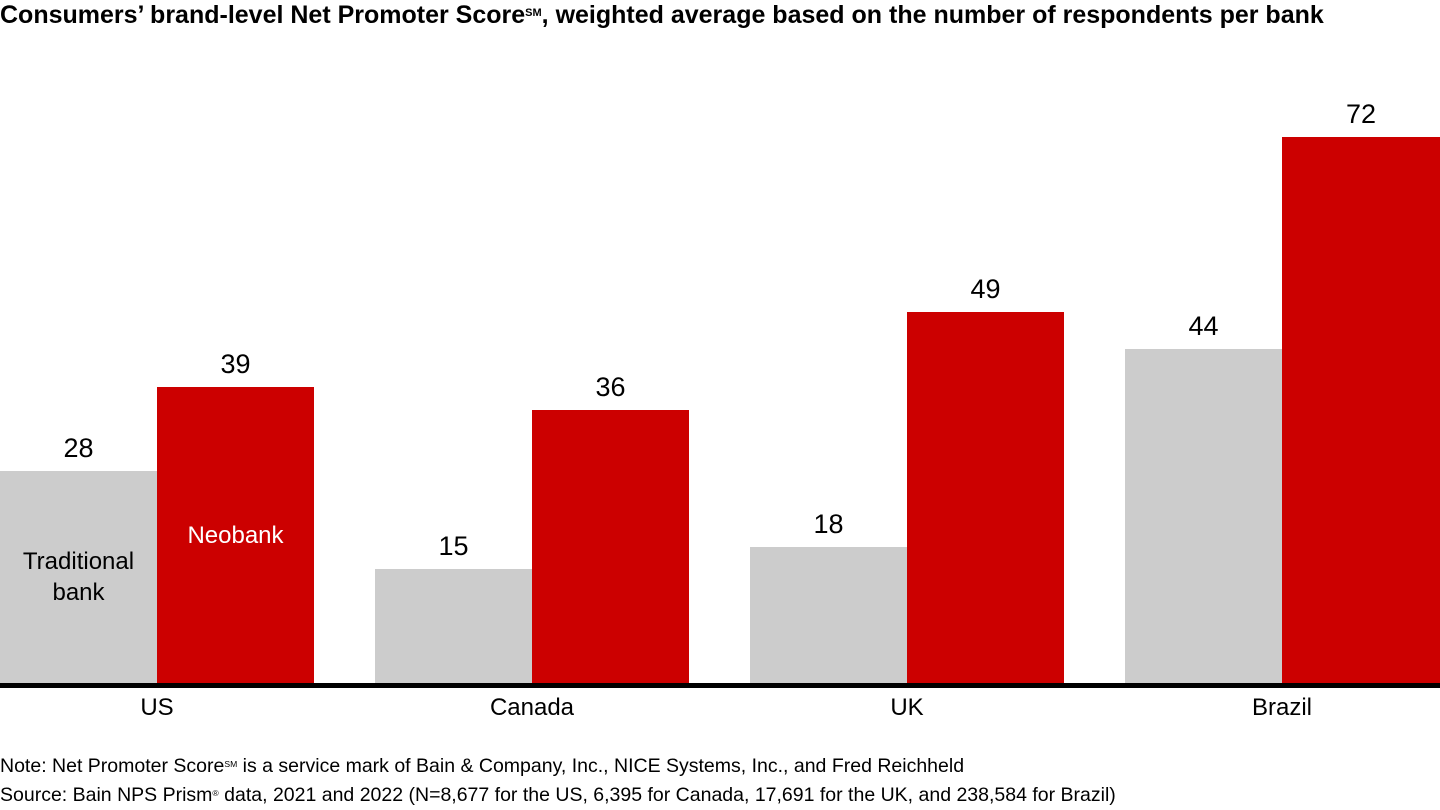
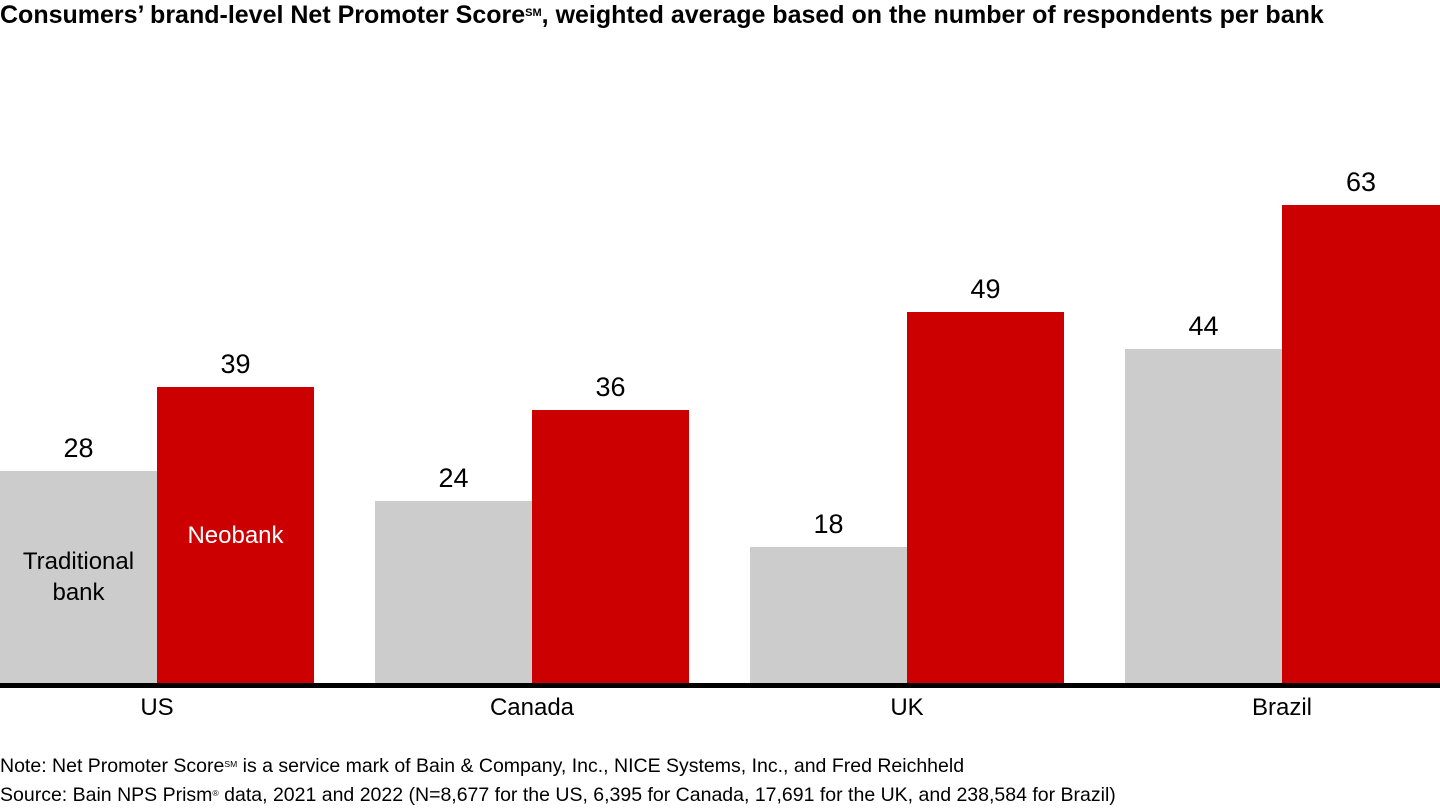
Traditional bank/Canada: 15 -> 24
Neobank/Brazil: 72 -> 63
